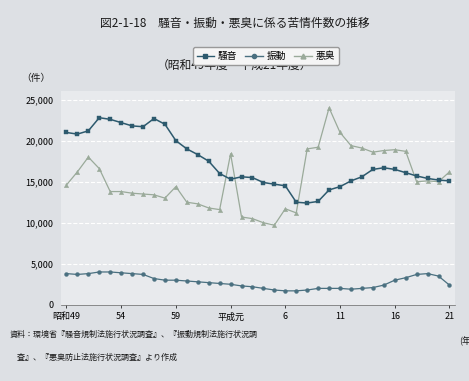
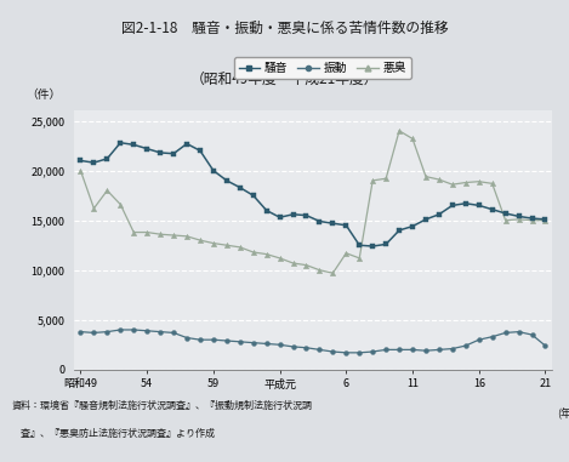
悪臭/昭和49: 14,600 -> 20,000
悪臭/59: 14,400 -> 12,700
悪臭/平成元: 18,400 -> 11,200
悪臭/11: 21,000 -> 23,200
悪臭/21: 16,200 -> 15,000
